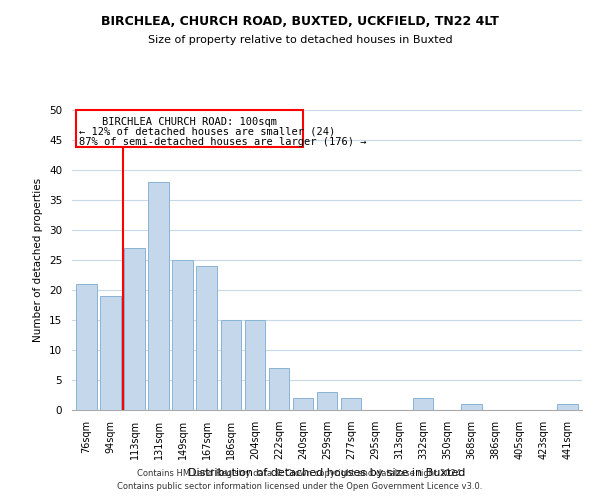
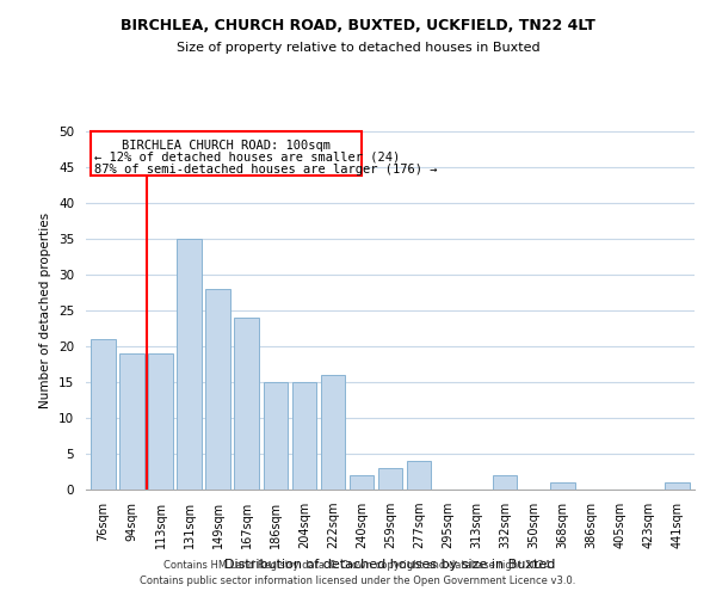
113sqm: 27 -> 19
131sqm: 38 -> 35
149sqm: 25 -> 28
222sqm: 7 -> 16
277sqm: 2 -> 4
